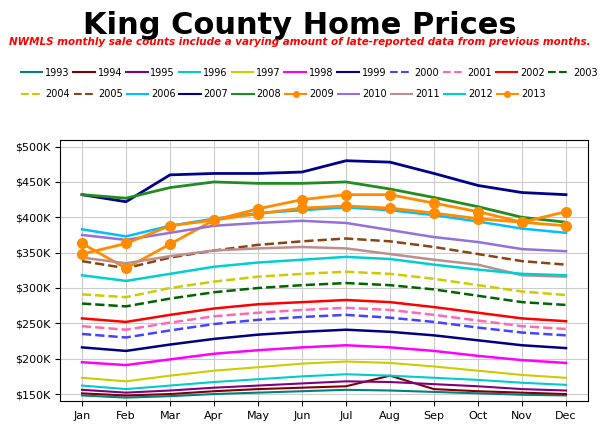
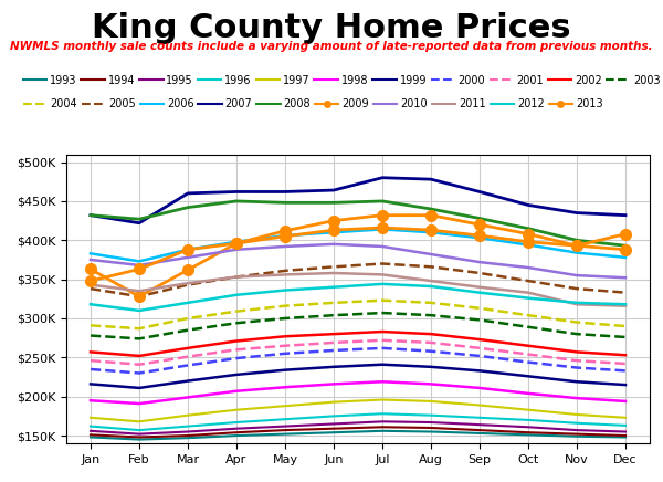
1994/Aug: $176K -> $160K
